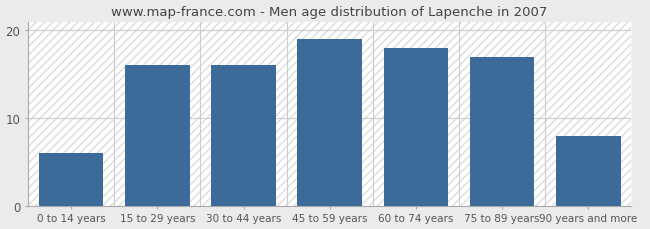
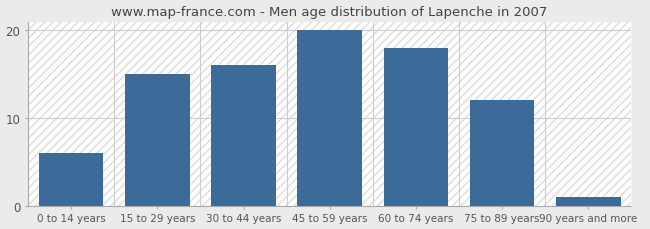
15 to 29 years: 16 -> 15
45 to 59 years: 19 -> 20
75 to 89 years: 17 -> 12
90 years and more: 8 -> 1
